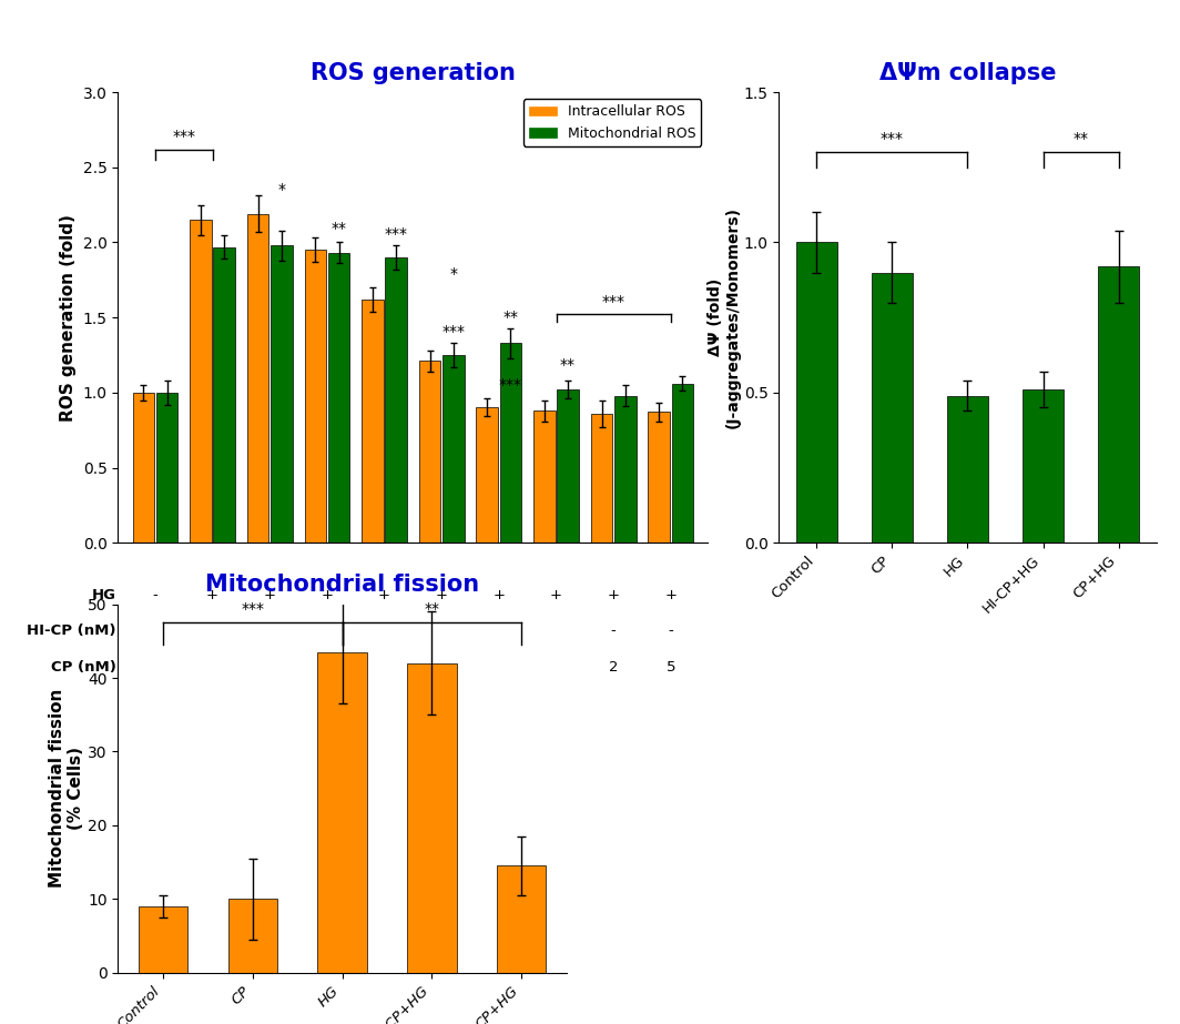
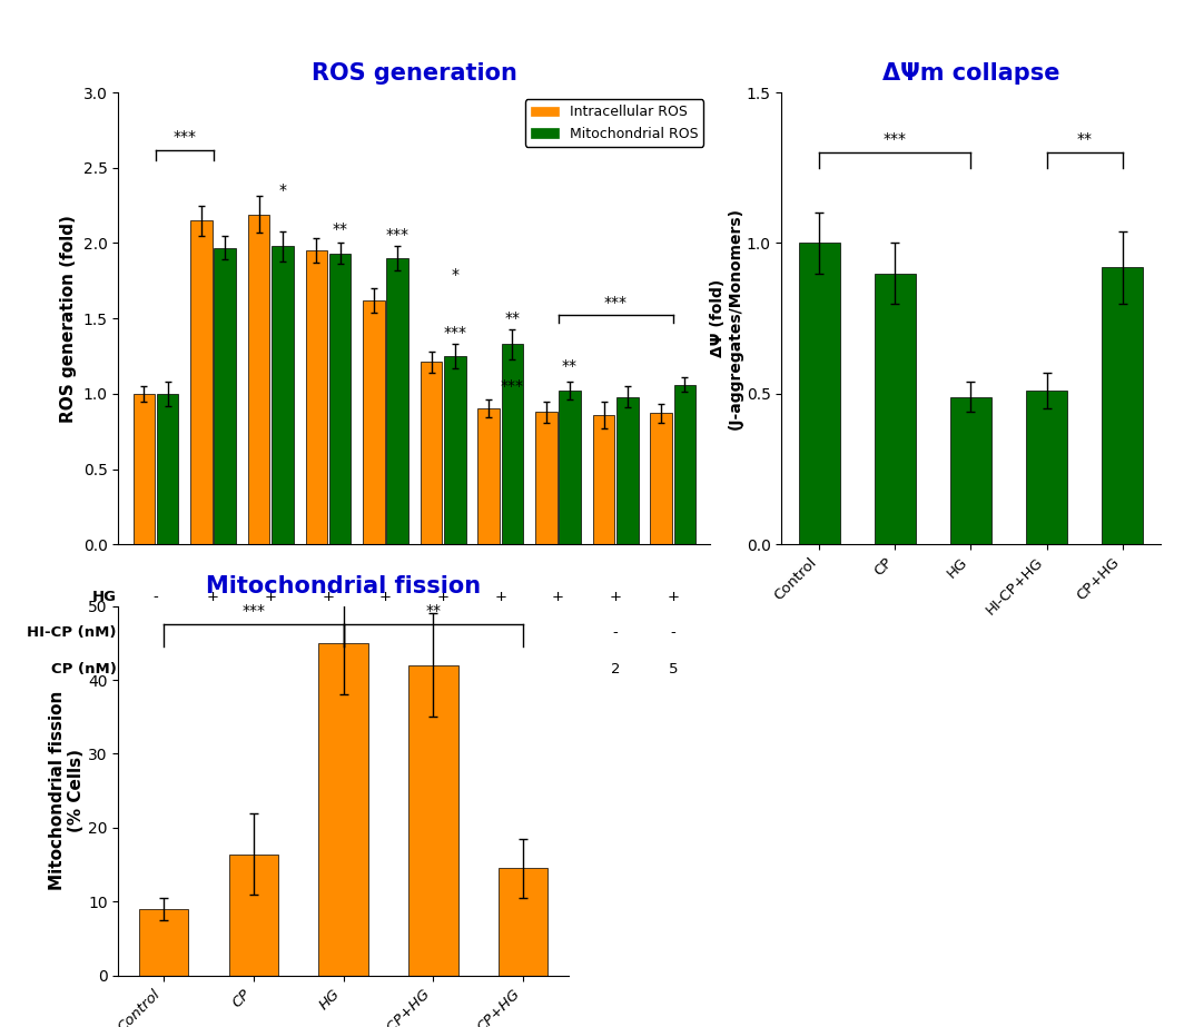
Mitochondrial fission/CP: 10.0 -> 16.4
Mitochondrial fission/HG: 43.5 -> 45.0
